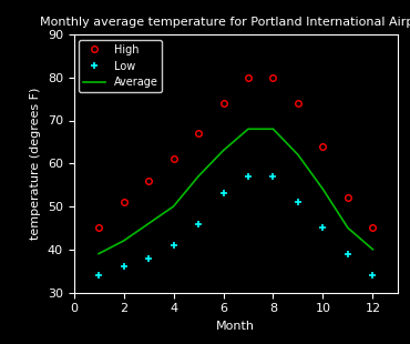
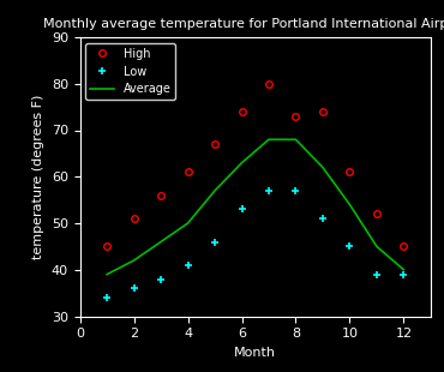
High/8: 80 -> 73
High/10: 64 -> 61
Low/12: 34 -> 39
